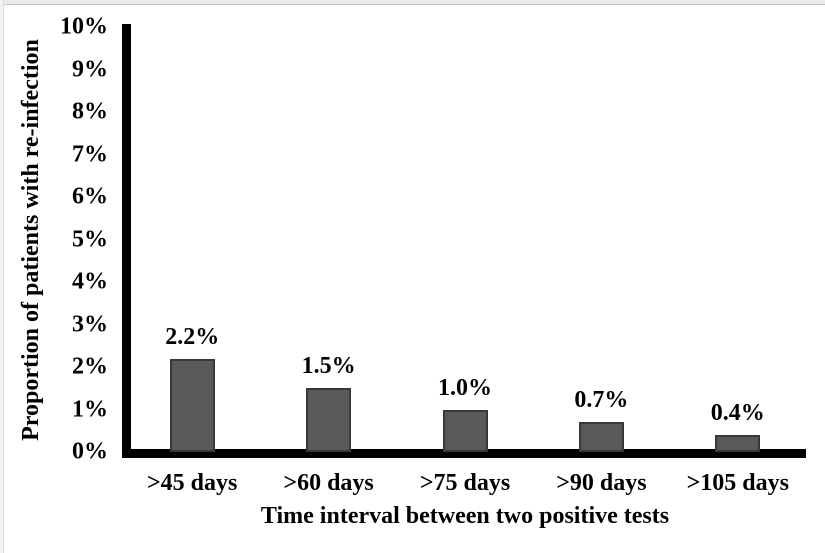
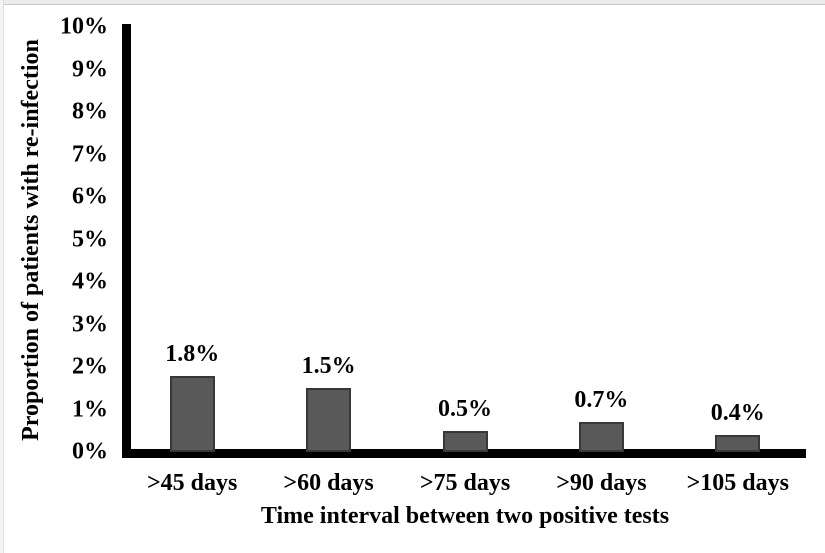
>45 days: 2.2% -> 1.8%
>75 days: 1.0% -> 0.5%
